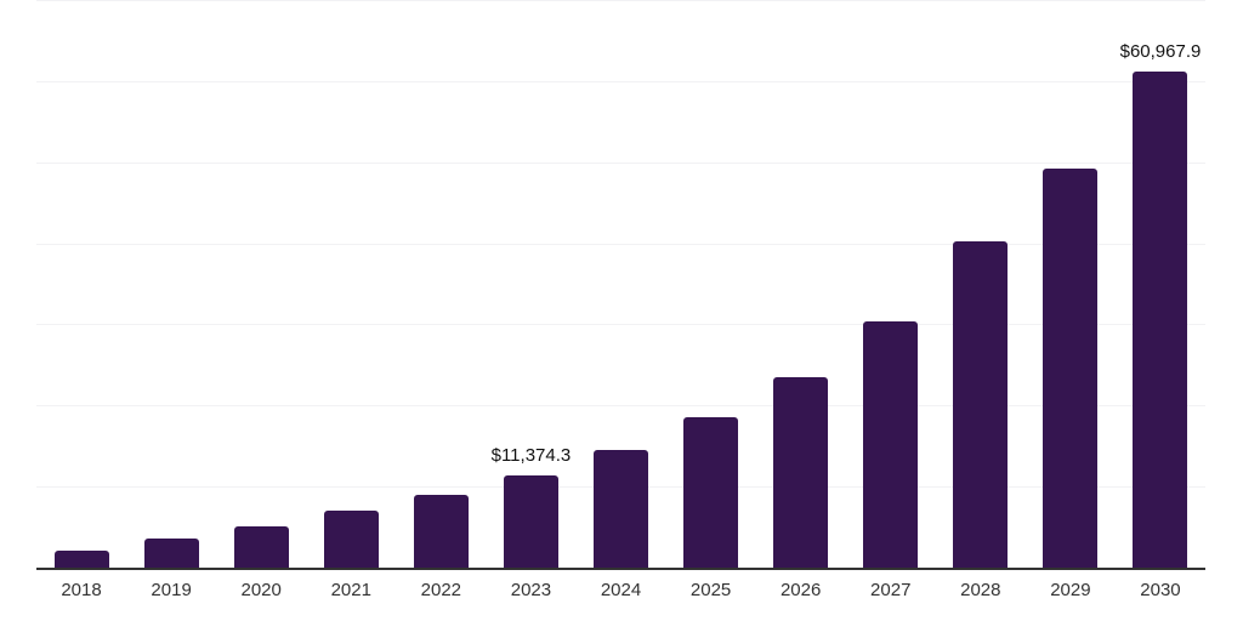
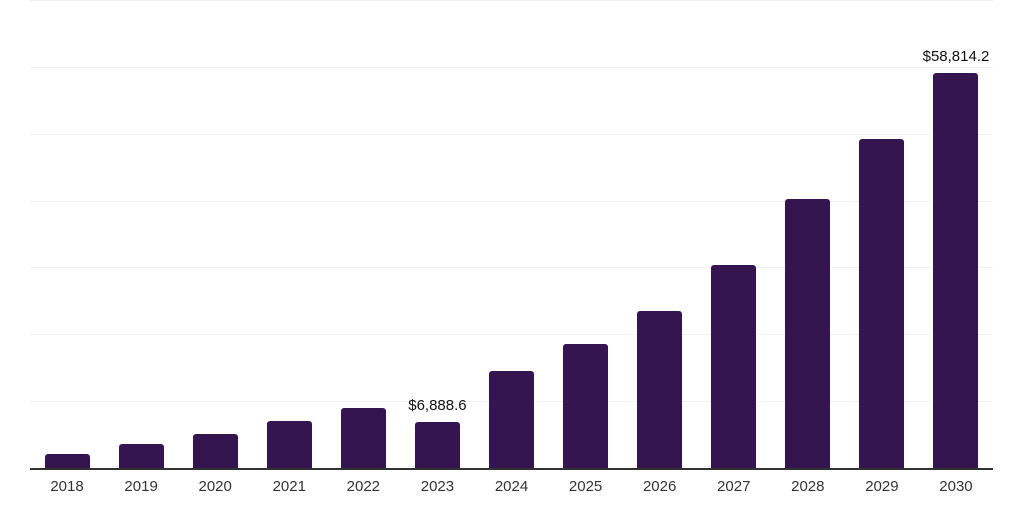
2023: $11,374.3 -> $6,888.6
2030: $60,967.9 -> $58,814.2
